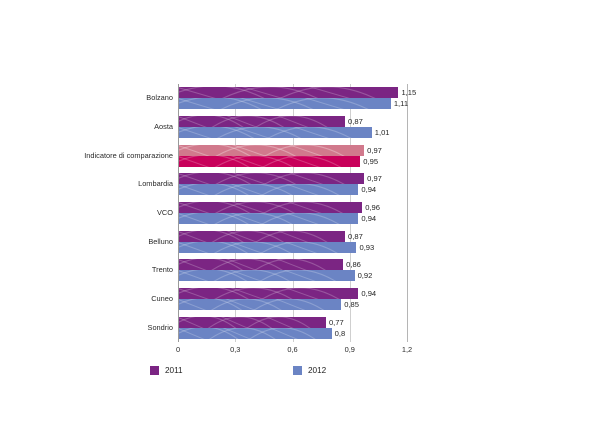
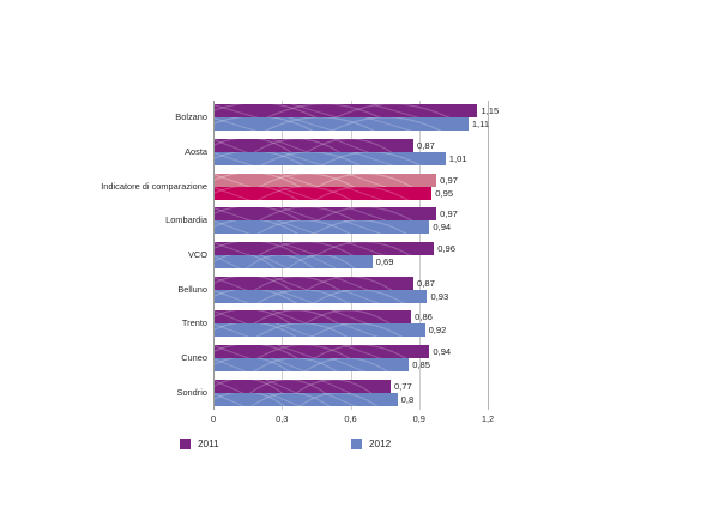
2012/VCO: 0,94 -> 0,69
